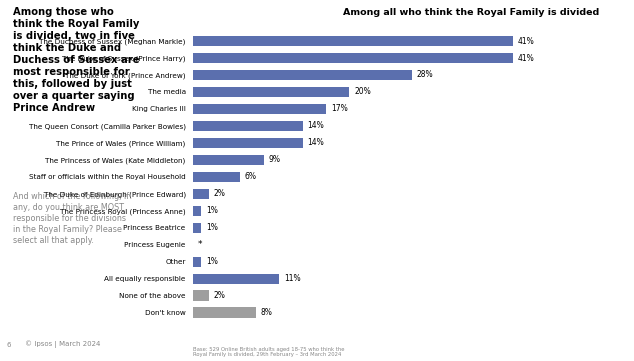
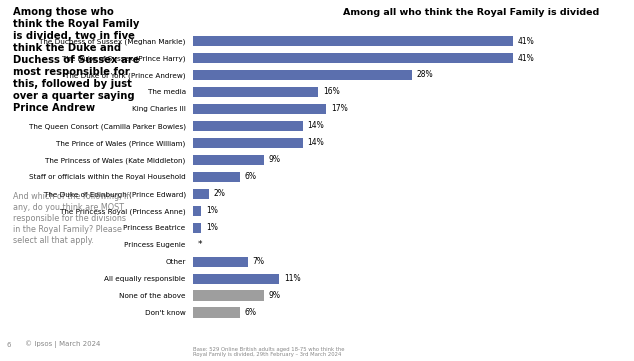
The media: 20% -> 16%
Other: 1% -> 7%
None of the above: 2% -> 9%
Don't know: 8% -> 6%
